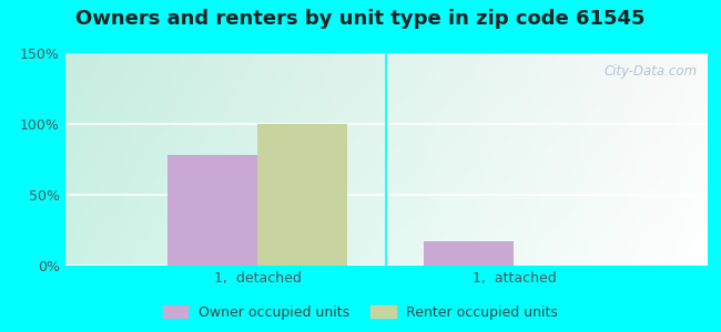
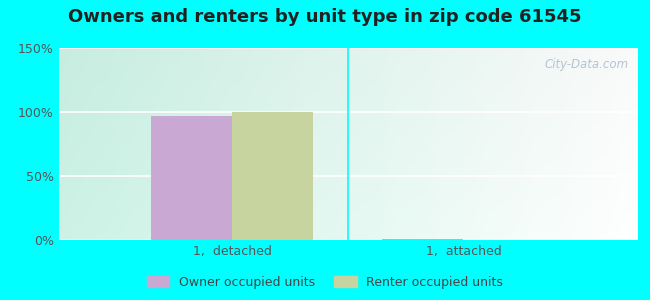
Owner occupied units/1, detached: 78% -> 97%
Owner occupied units/1, attached: 17% -> 1%
